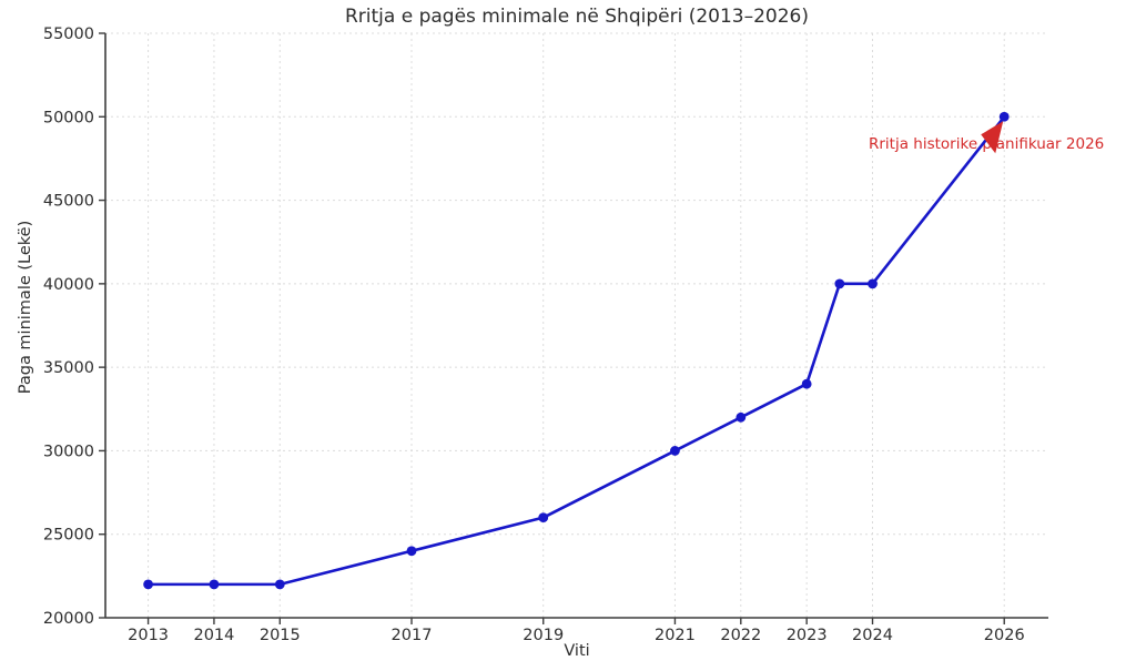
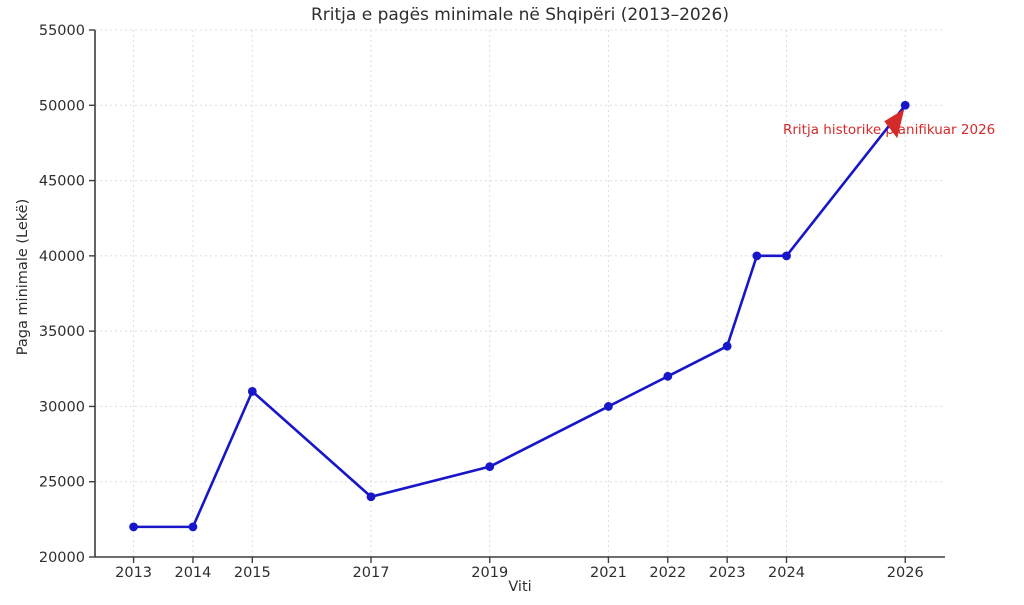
2015: 22000 -> 31000
